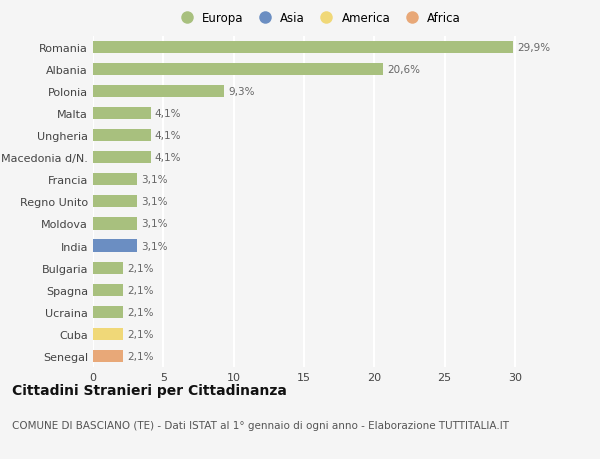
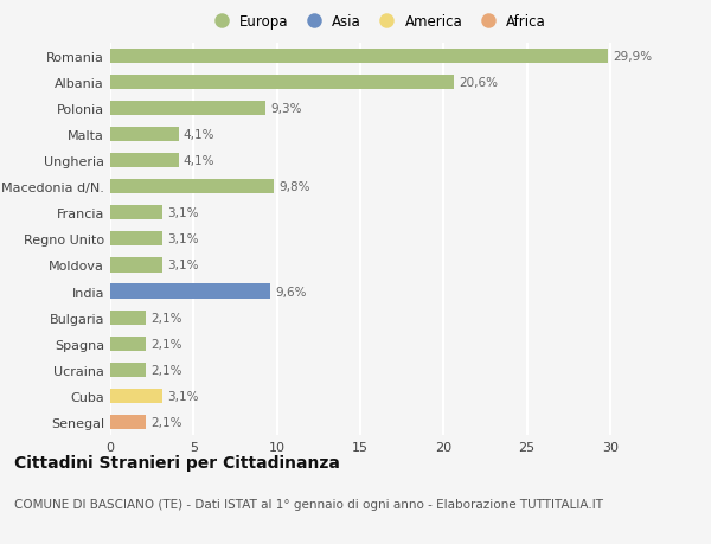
Macedonia d/N.: 4,1% -> 9,8%
India: 3,1% -> 9,6%
Cuba: 2,1% -> 3,1%
